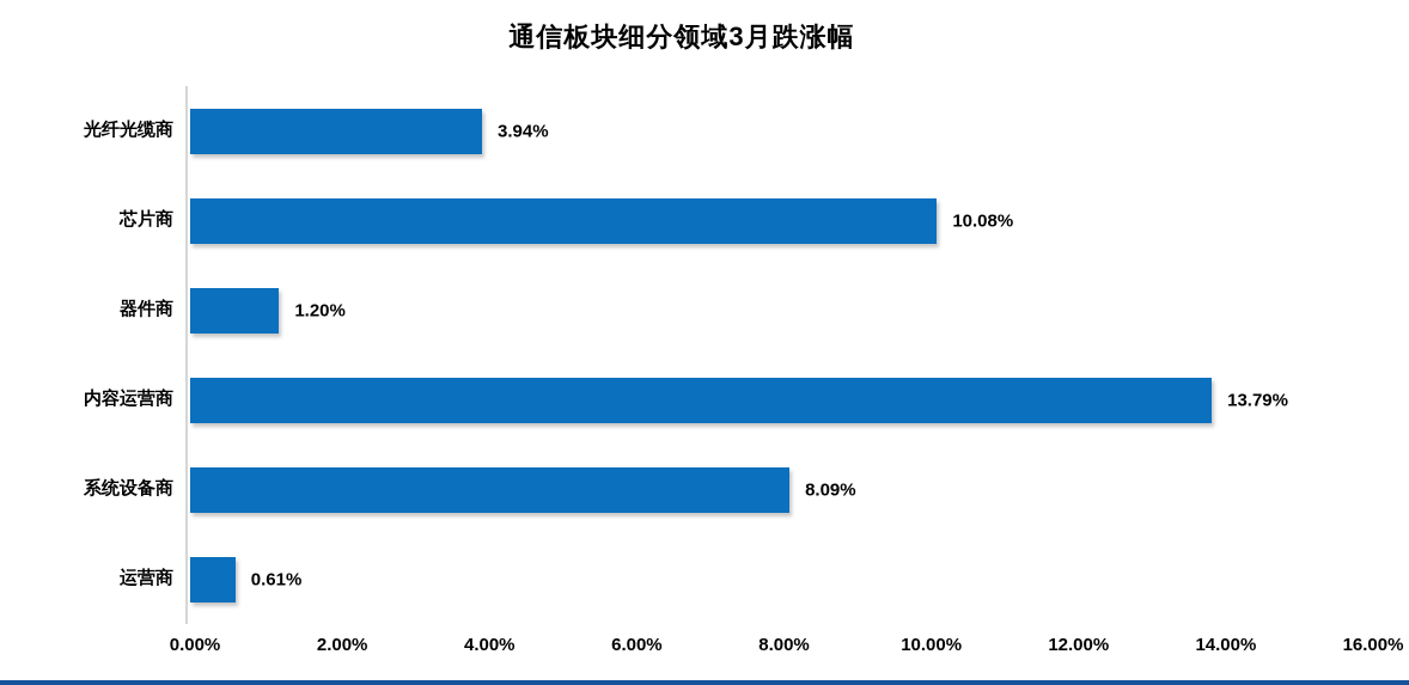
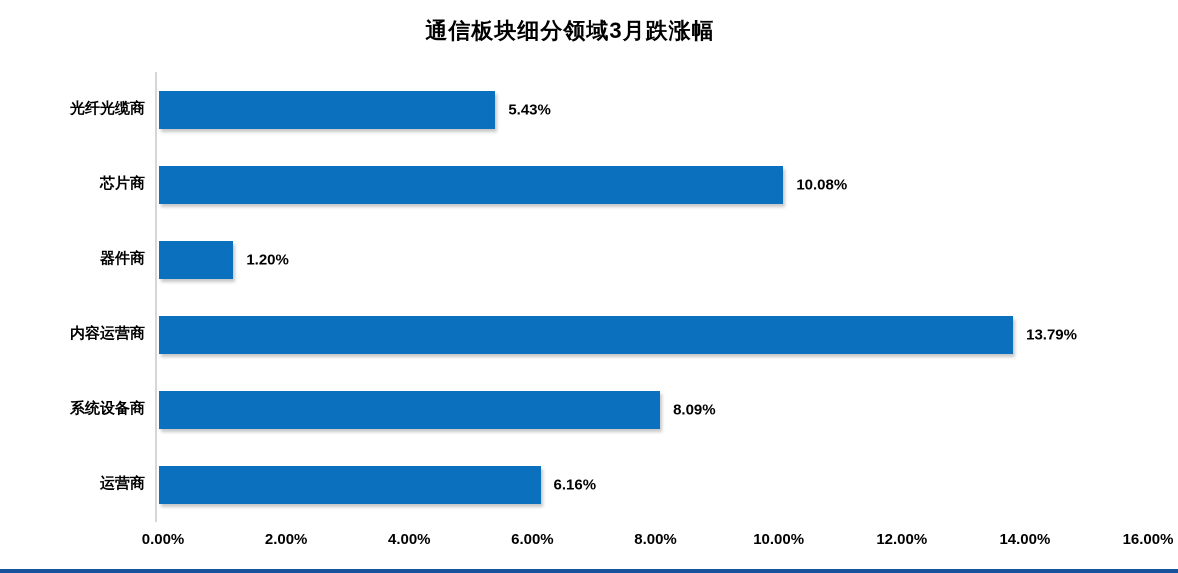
光纤光缆商: 3.94% -> 5.43%
运营商: 0.61% -> 6.16%
